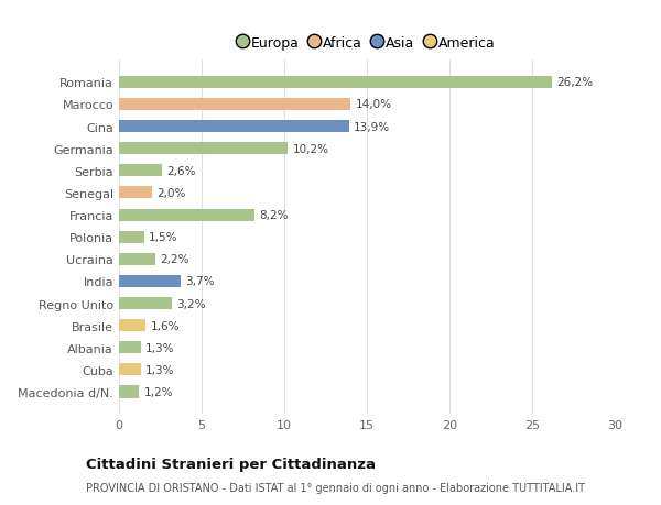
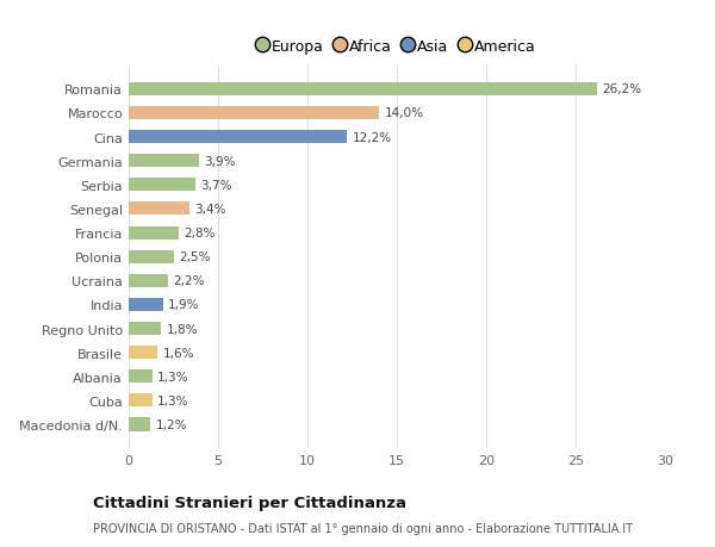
Cina: 13,9% -> 12,2%
Germania: 10,2% -> 3,9%
Serbia: 2,6% -> 3,7%
Senegal: 2,0% -> 3,4%
Francia: 8,2% -> 2,8%
Polonia: 1,5% -> 2,5%
India: 3,7% -> 1,9%
Regno Unito: 3,2% -> 1,8%
